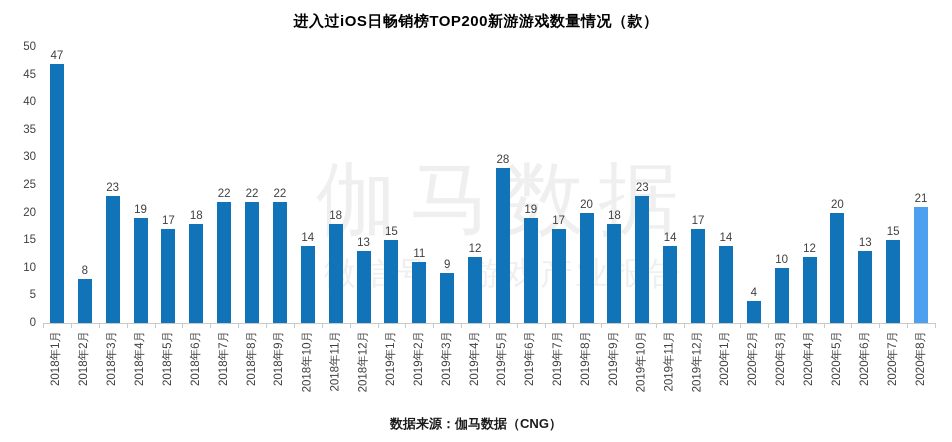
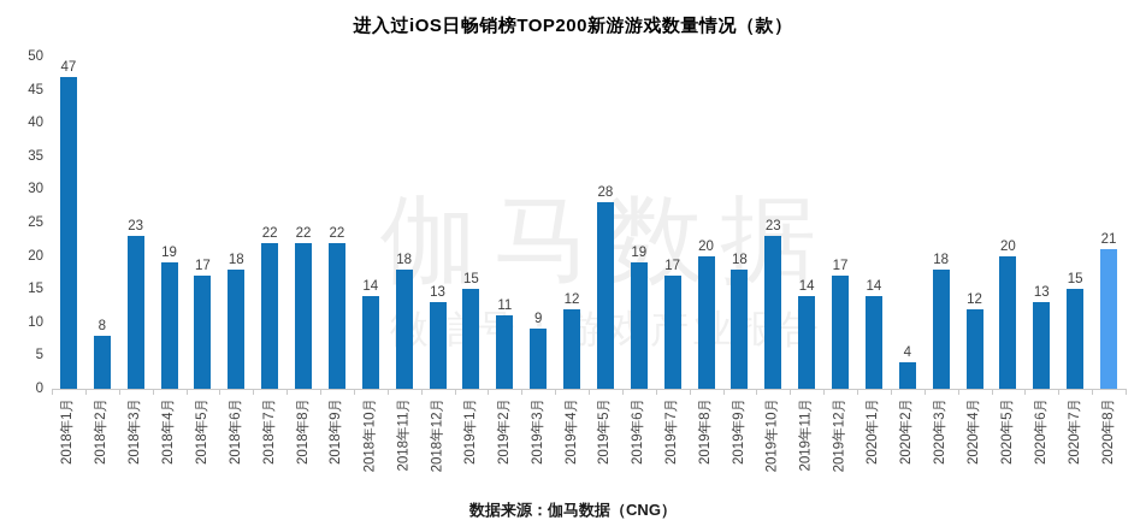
2020年3月: 10 -> 18
